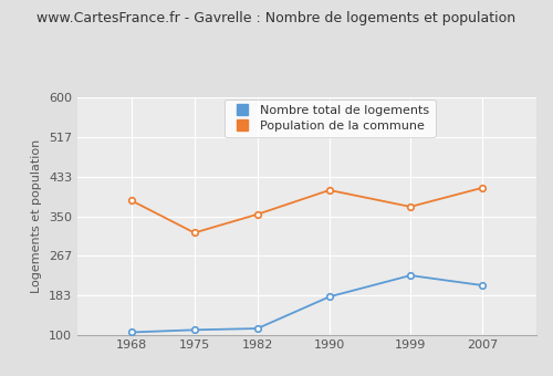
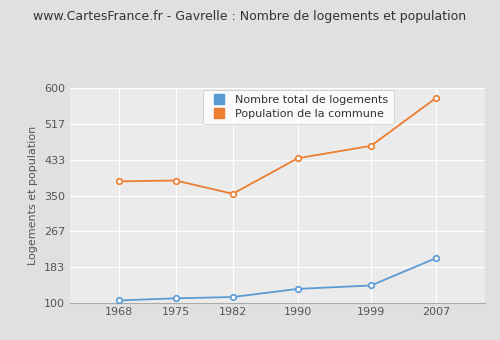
Population de la commune/1975: 315 -> 385
Nombre total de logements/1990: 180 -> 132
Population de la commune/1990: 405 -> 437
Nombre total de logements/1999: 225 -> 140
Population de la commune/1999: 370 -> 466
Population de la commune/2007: 410 -> 578
